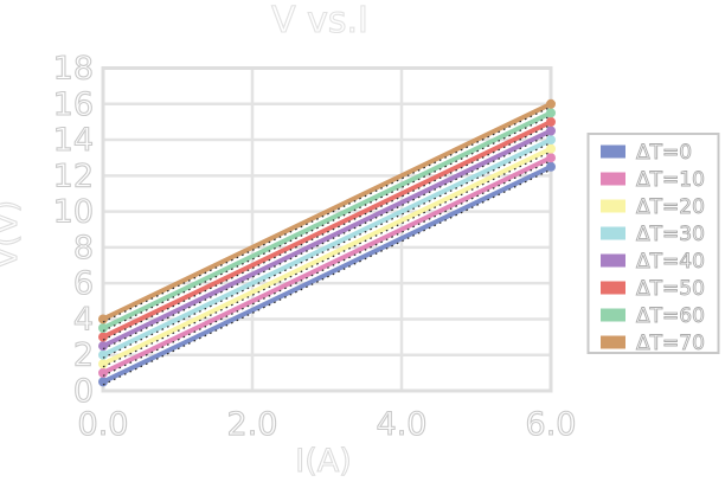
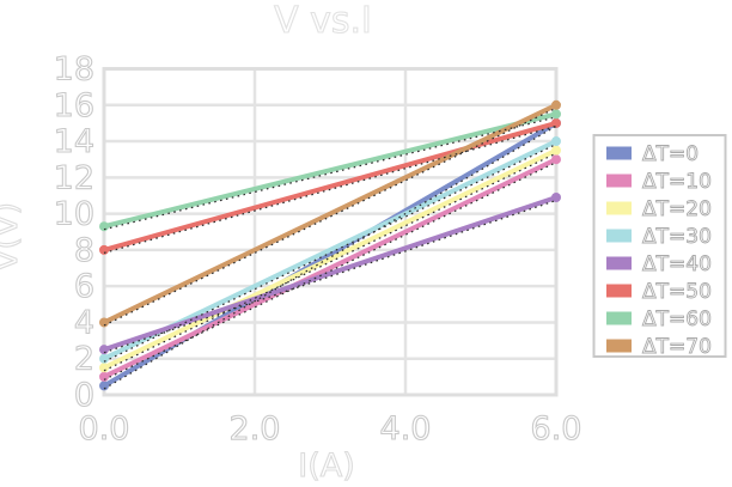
ΔT=50/0: 3 -> 8
ΔT=60/0: 3.5 -> 9.3
ΔT=0/6: 12.5 -> 15.0
ΔT=40/6: 14.5 -> 10.9
